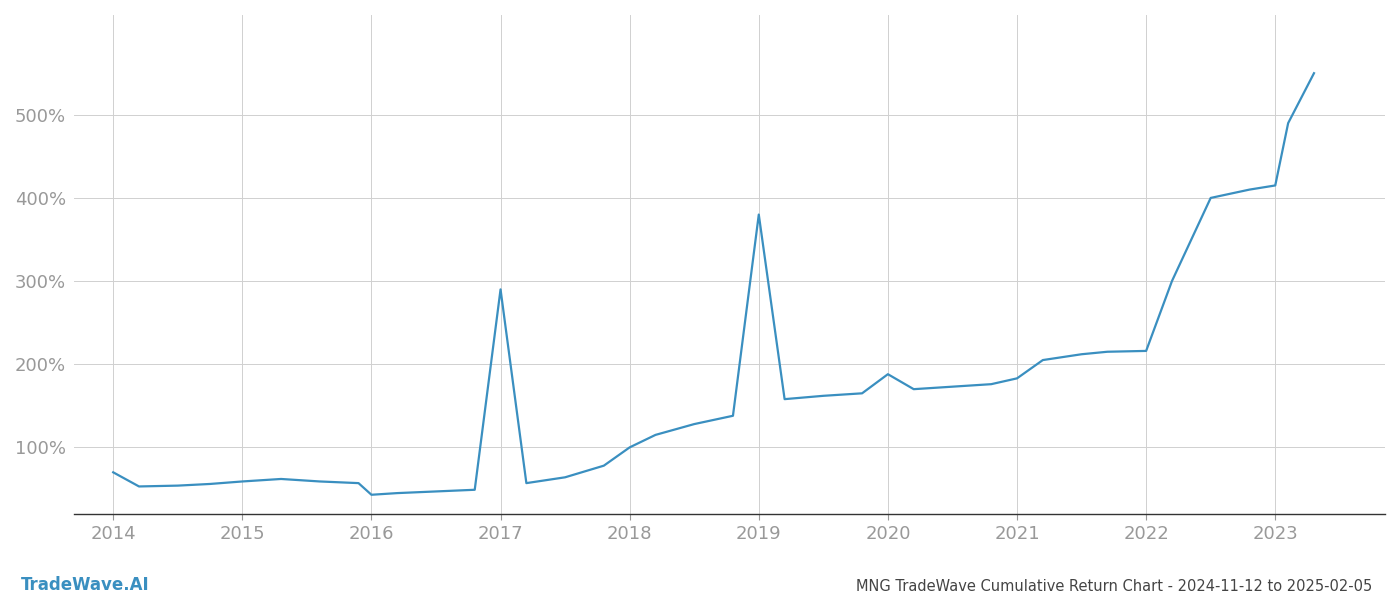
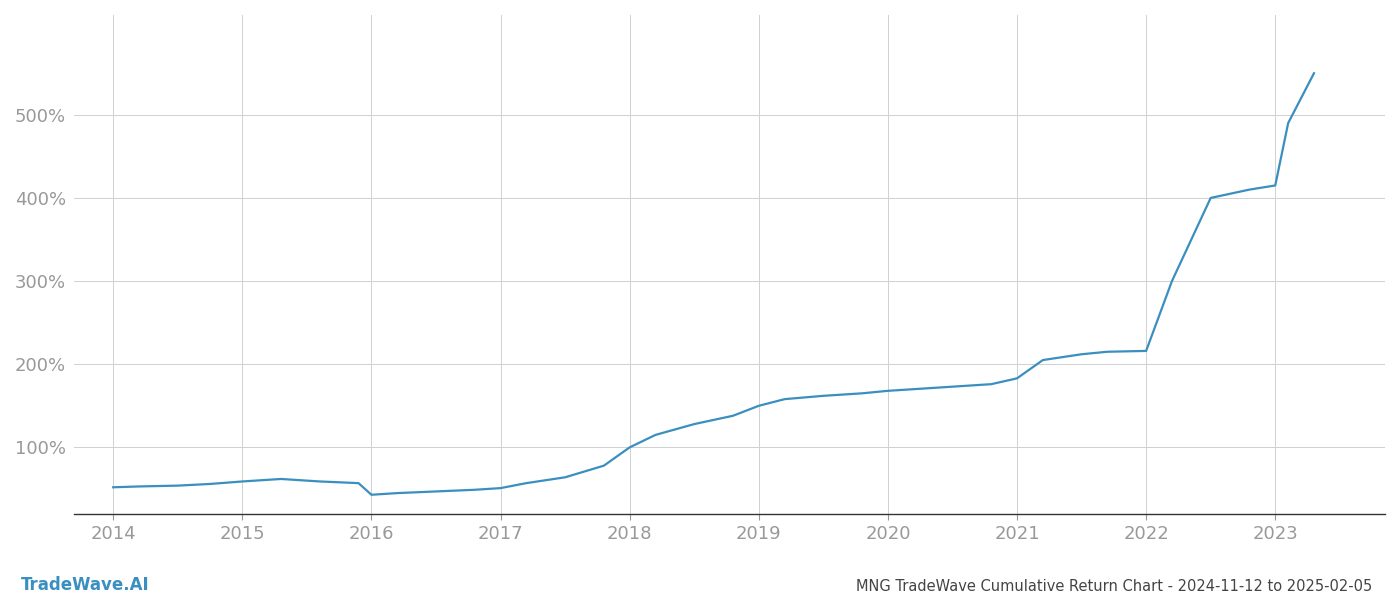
2014: 70% -> 52%
2017: 290% -> 51%
2019: 380% -> 150%
2020: 188% -> 168%
